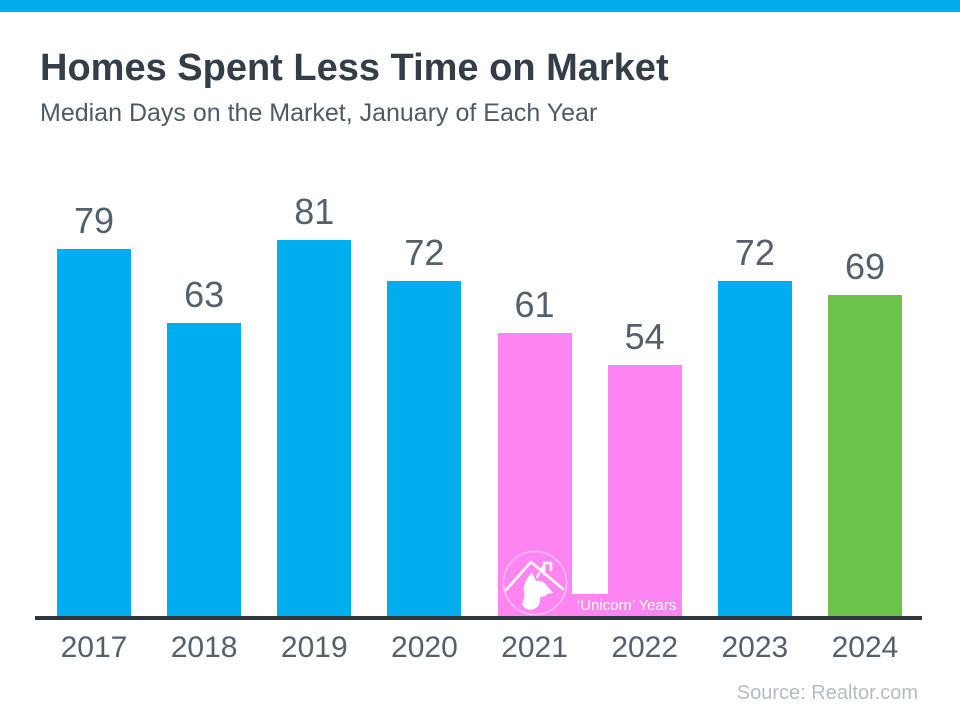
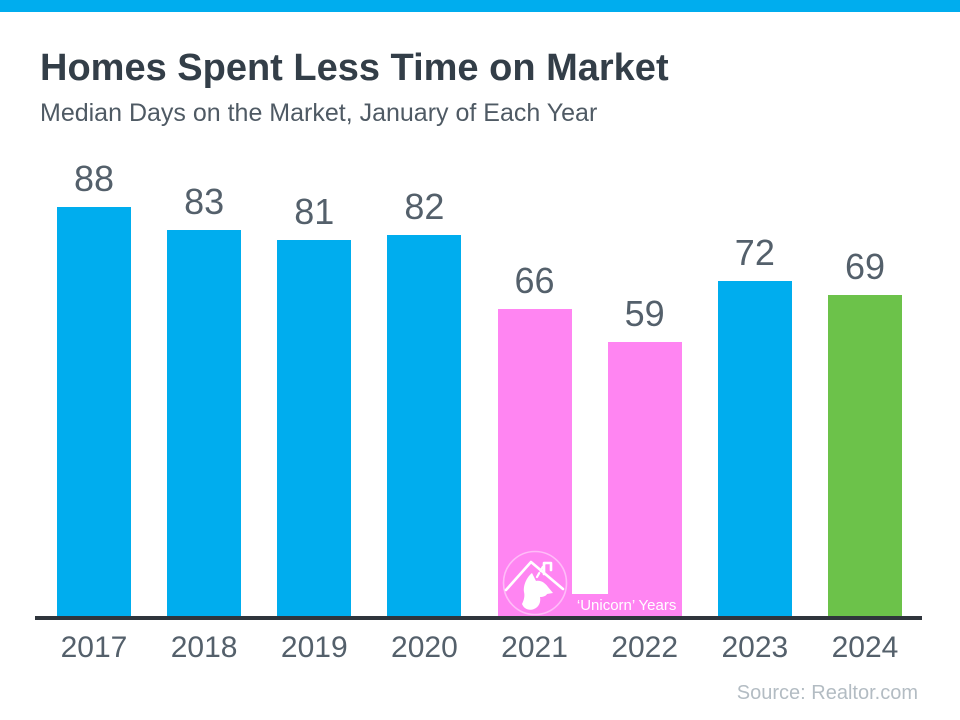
2017: 79 -> 88
2018: 63 -> 83
2020: 72 -> 82
2021: 61 -> 66
2022: 54 -> 59
